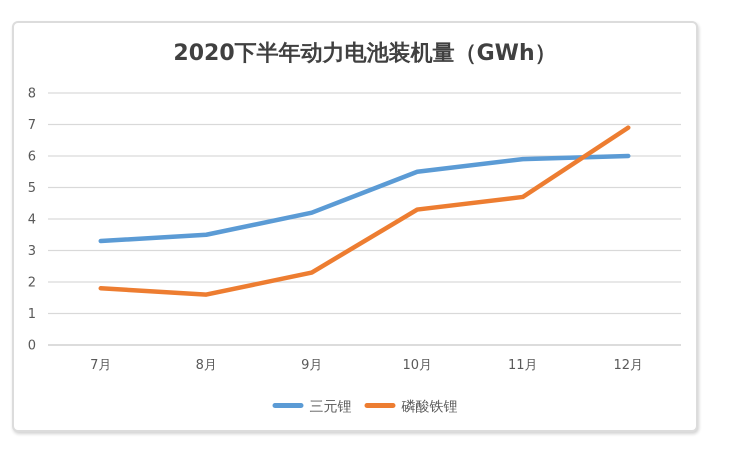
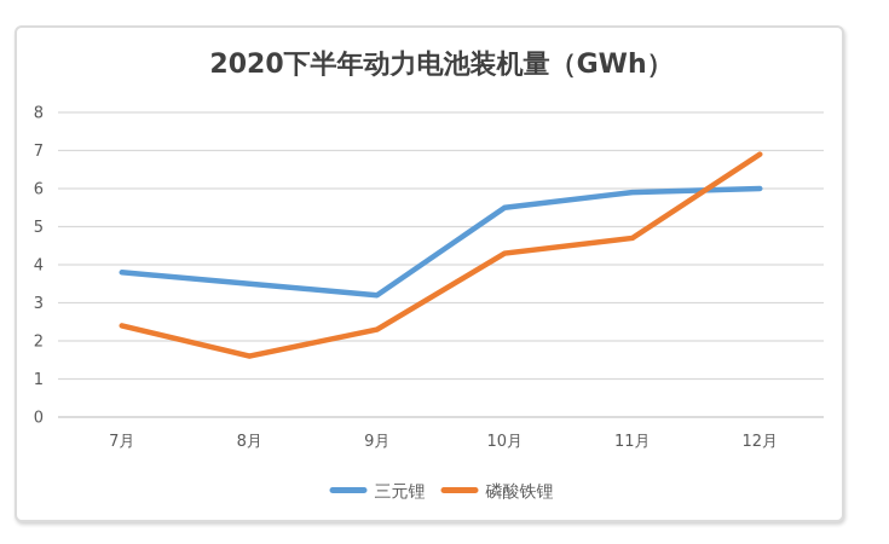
三元锂/7月: 3.3 -> 3.8
磷酸铁锂/7月: 1.8 -> 2.4
三元锂/9月: 4.2 -> 3.2
